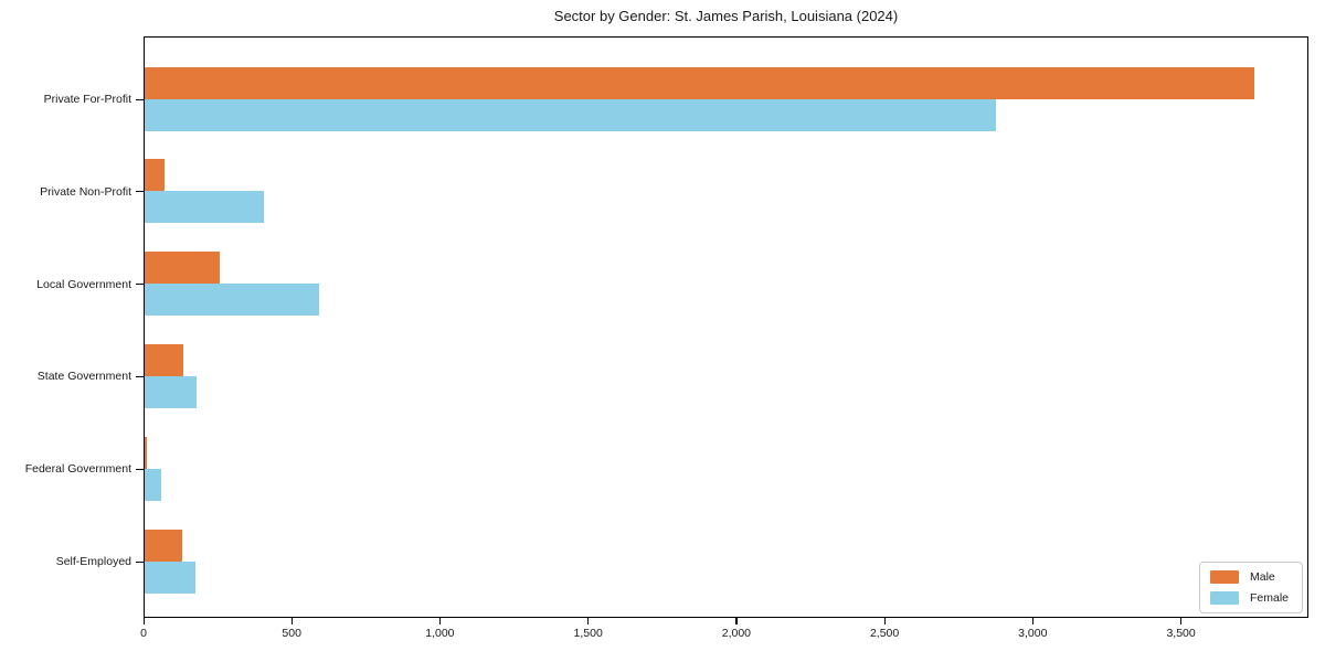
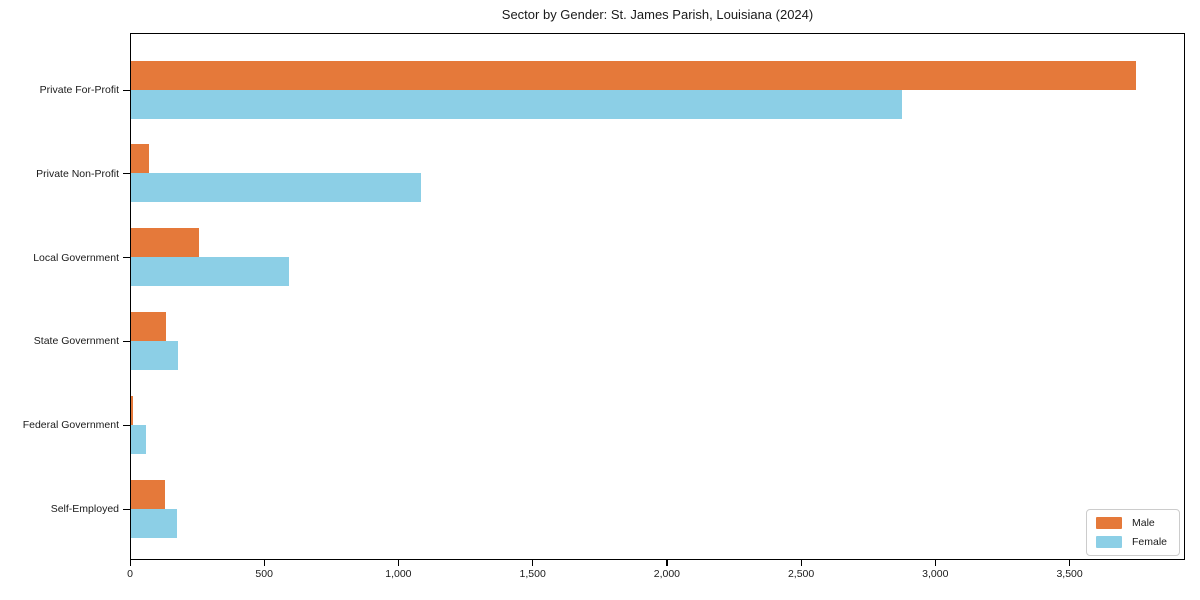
Female/Private Non-Profit: 400 -> 1080
